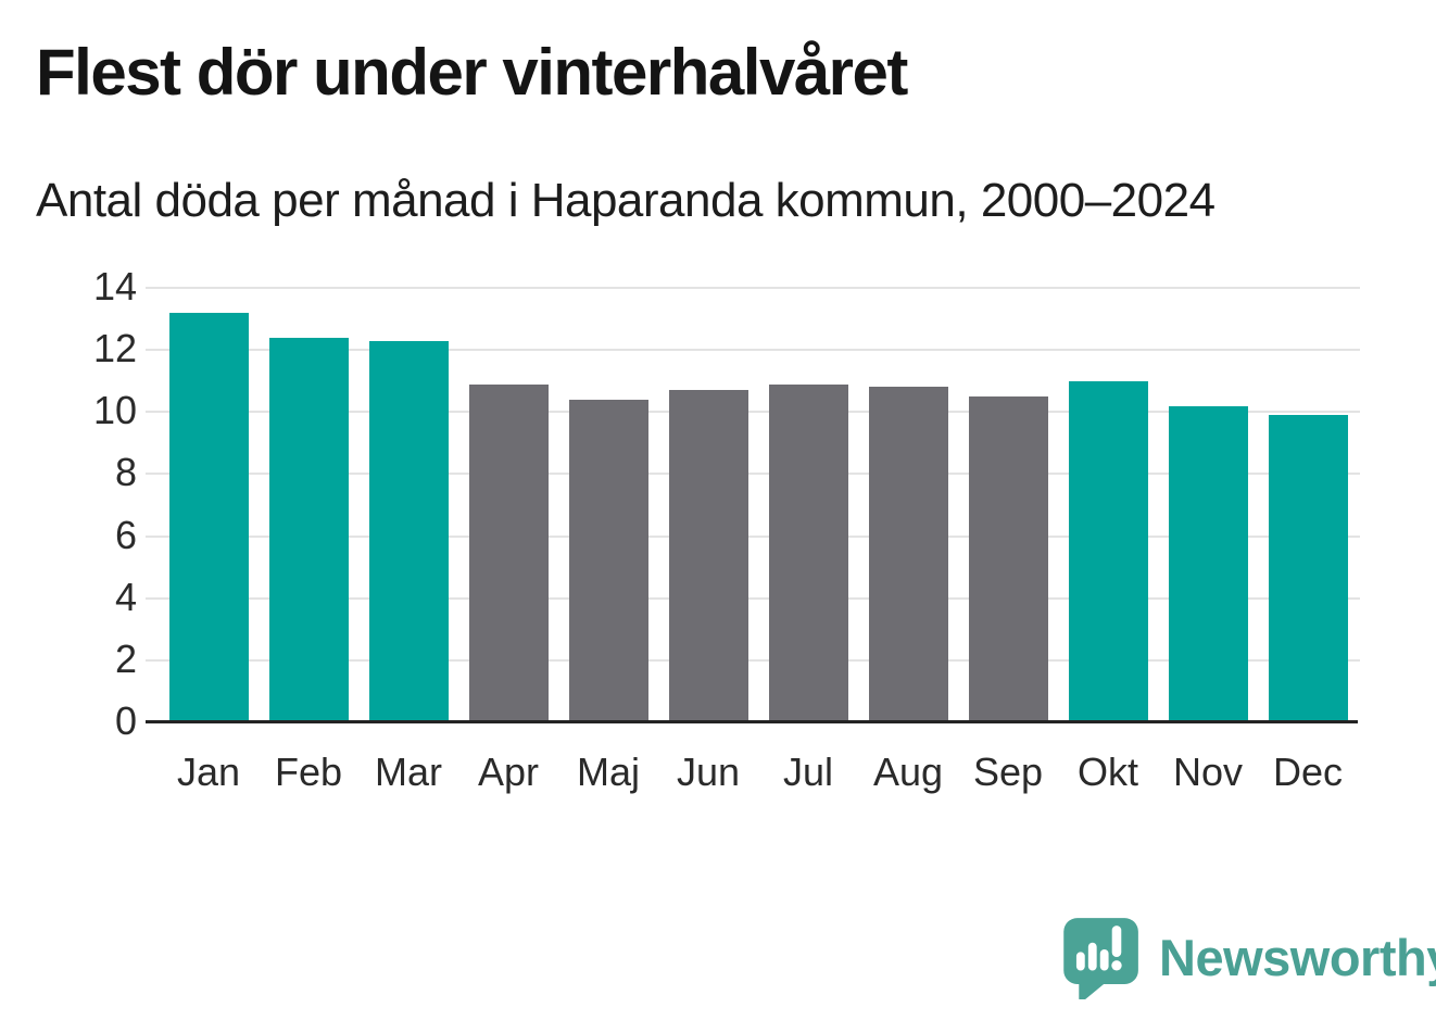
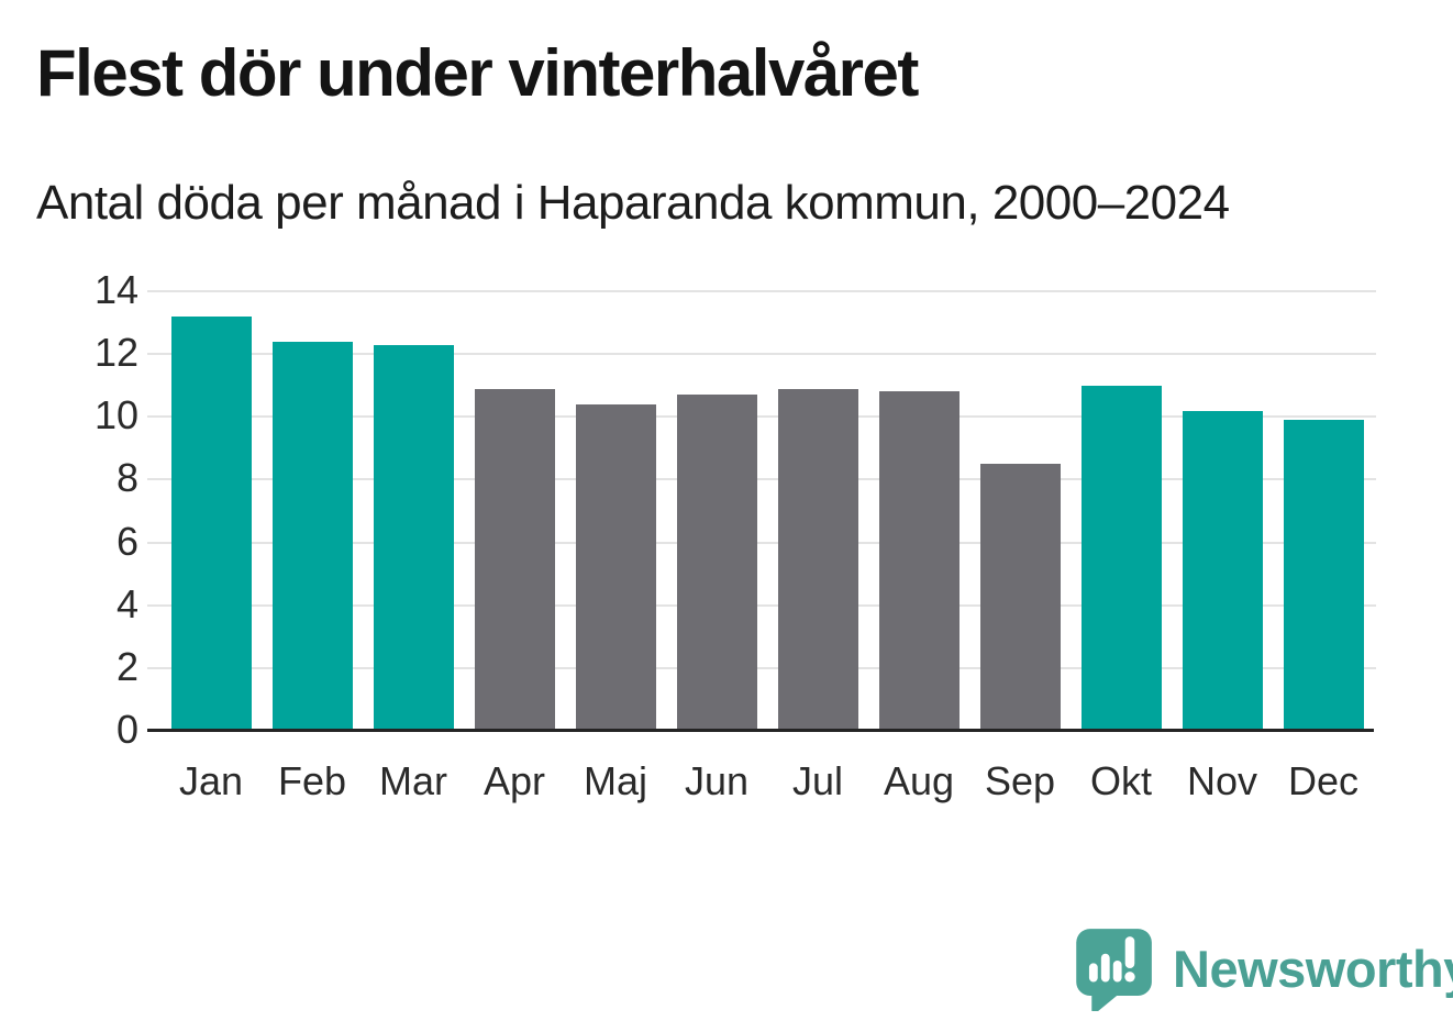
Sep: 10.5 -> 8.5
